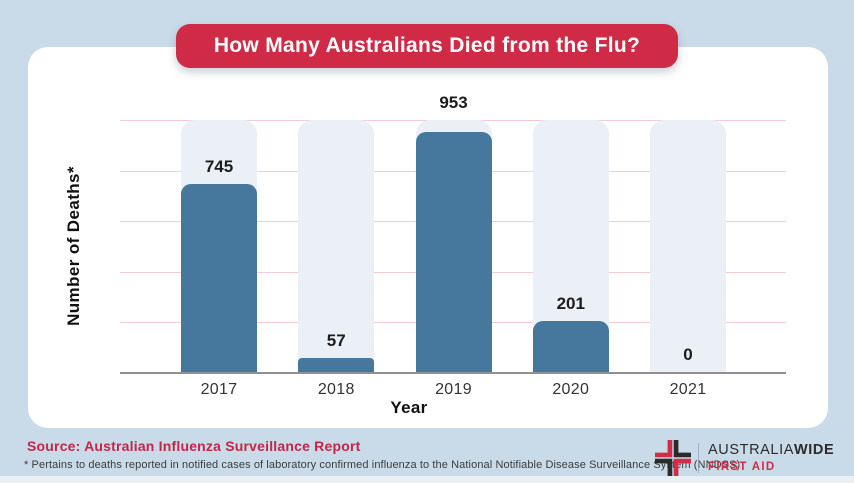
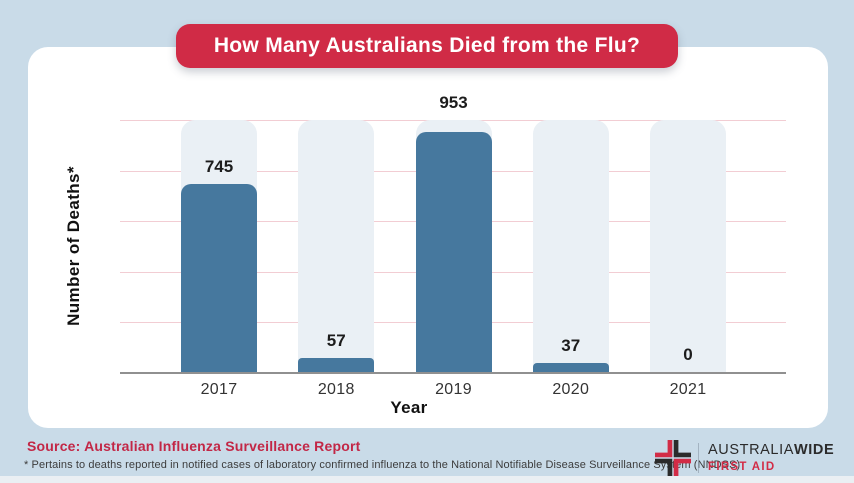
2020: 201 -> 37
